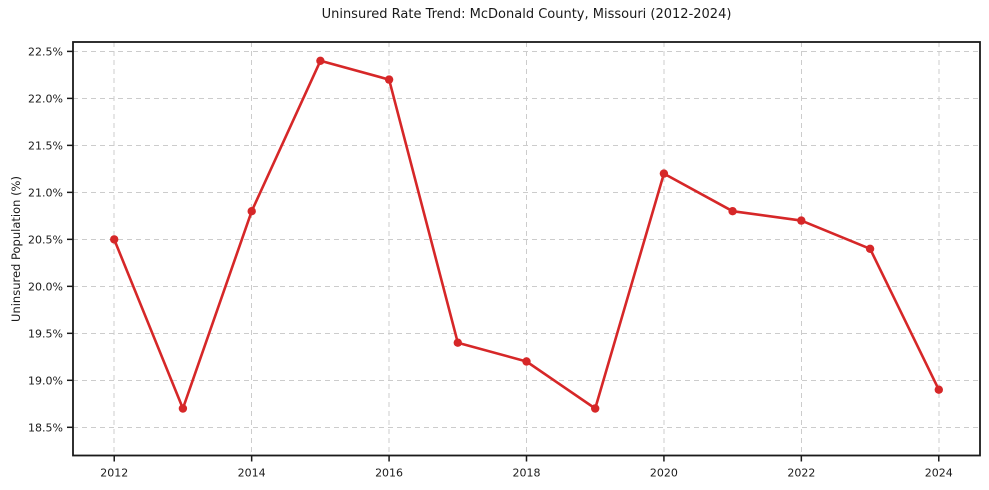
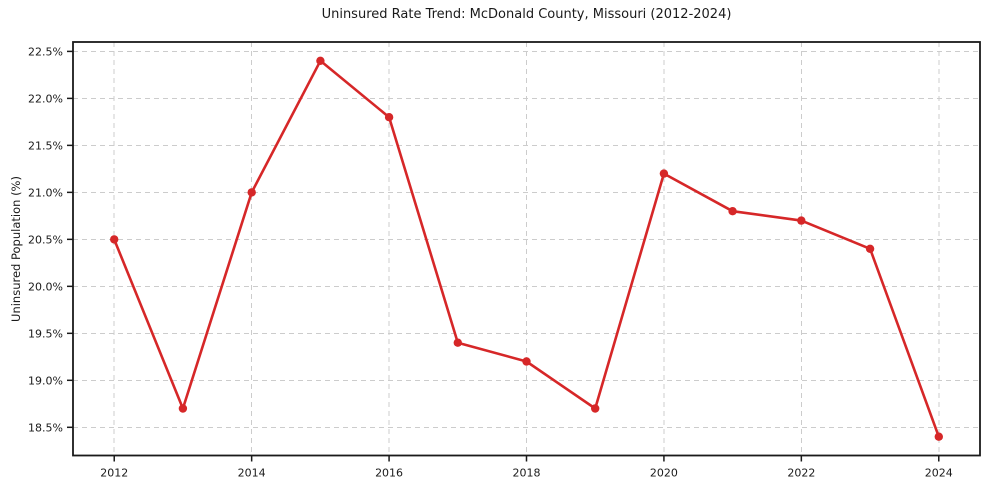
2014: 20.8% -> 21.0%
2016: 22.2% -> 21.8%
2024: 18.9% -> 18.4%
